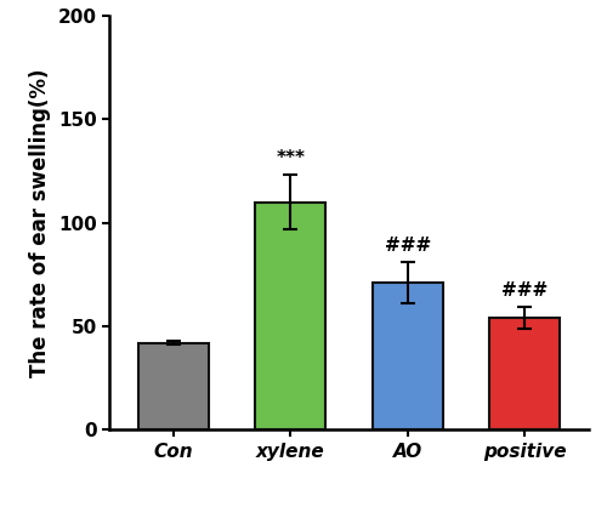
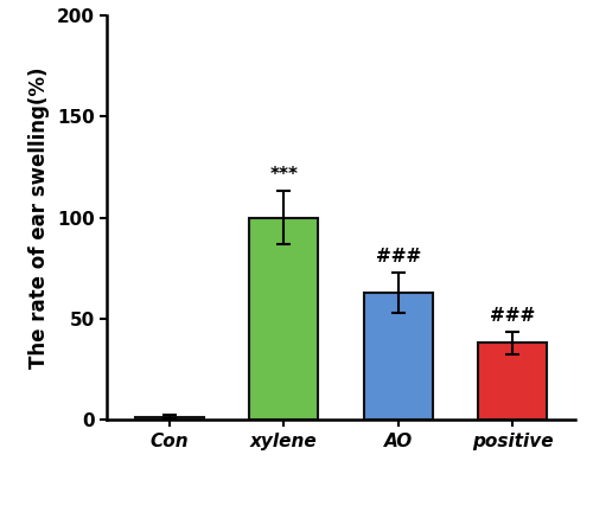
Con: 42 -> 2
xylene: 110 -> 100
AO: 71 -> 63
positive: 54 -> 38
